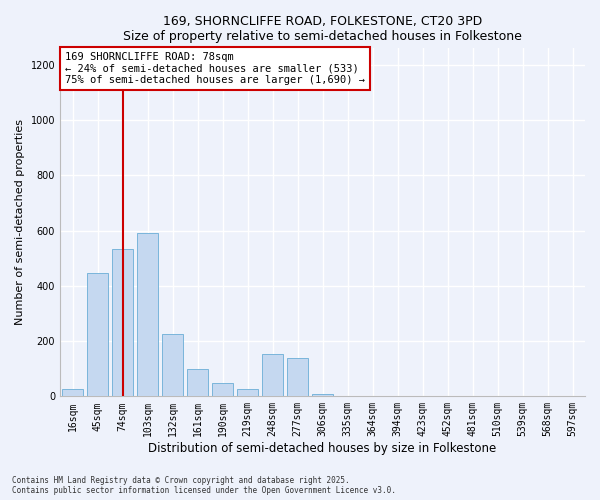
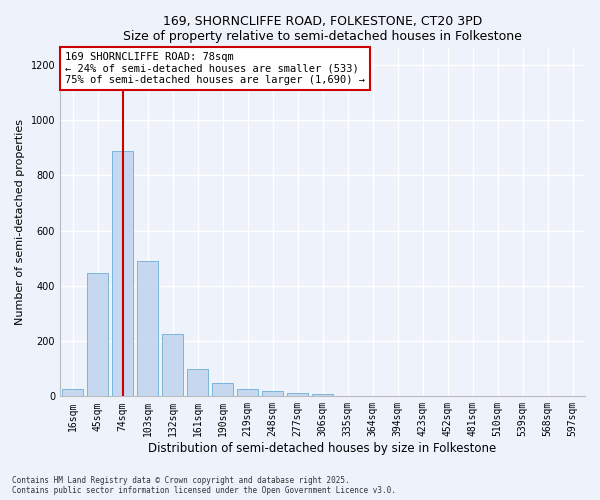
74sqm: 535 -> 890
103sqm: 590 -> 490
248sqm: 155 -> 20
277sqm: 140 -> 12
